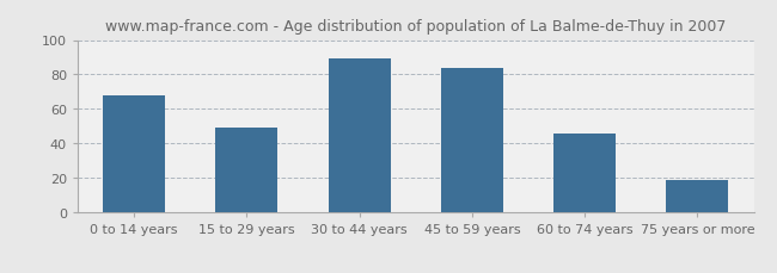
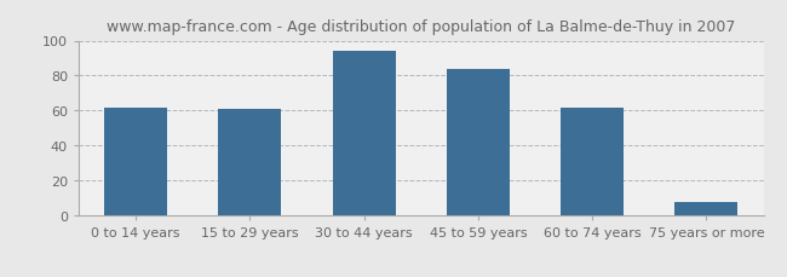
0 to 14 years: 68 -> 62
15 to 29 years: 49 -> 61
30 to 44 years: 89 -> 94
60 to 74 years: 46 -> 62
75 years or more: 19 -> 8
